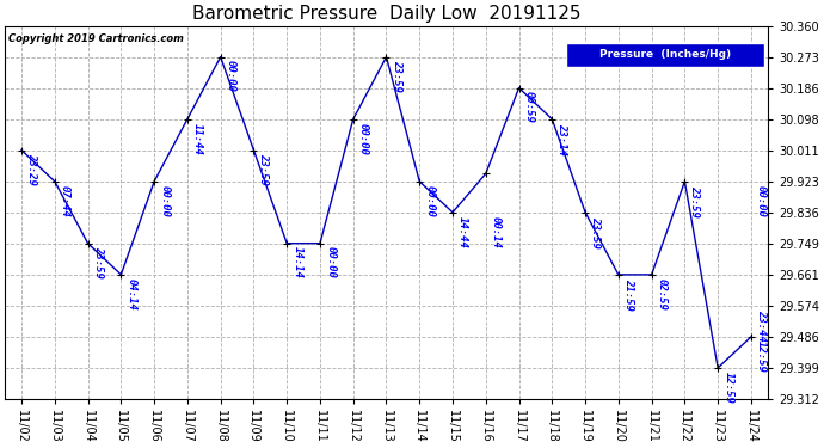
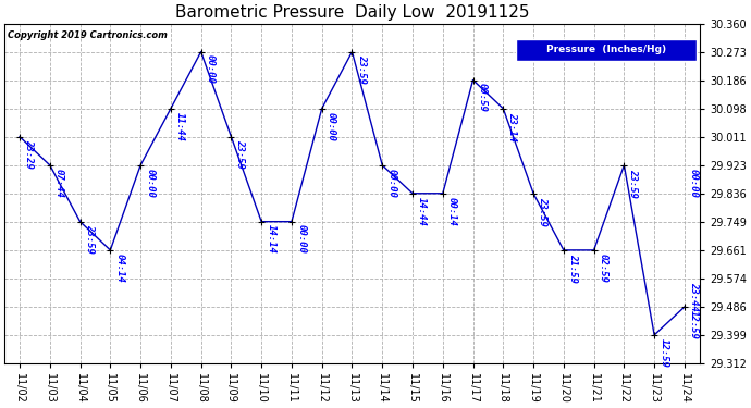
11/16: 29.945 -> 29.836
